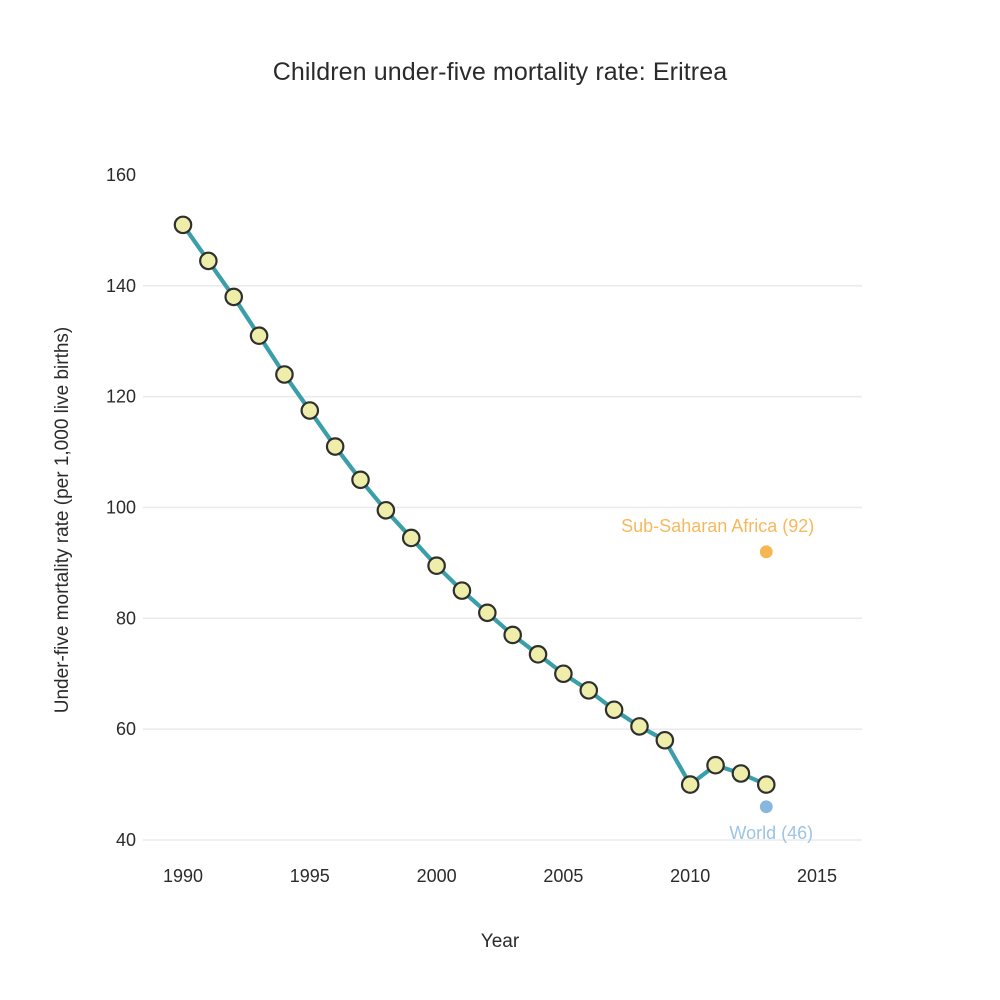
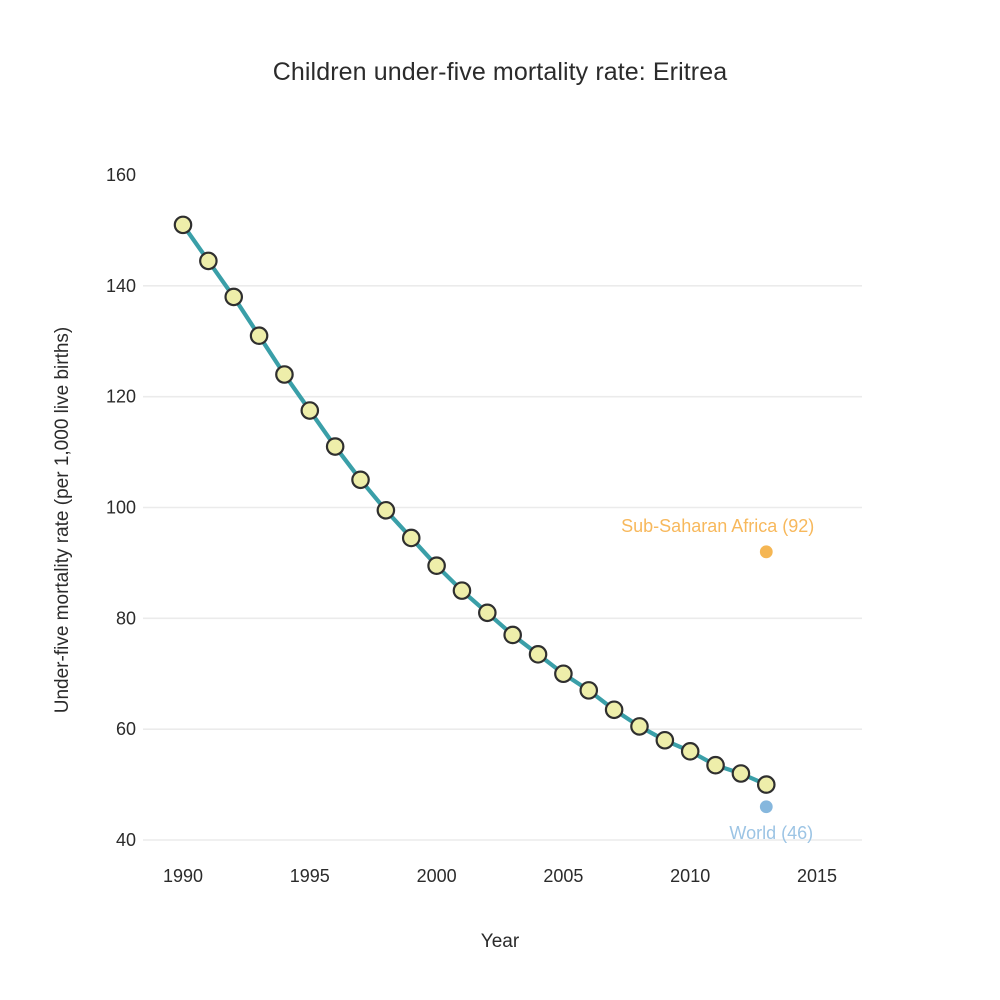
2010: 50 -> 56
